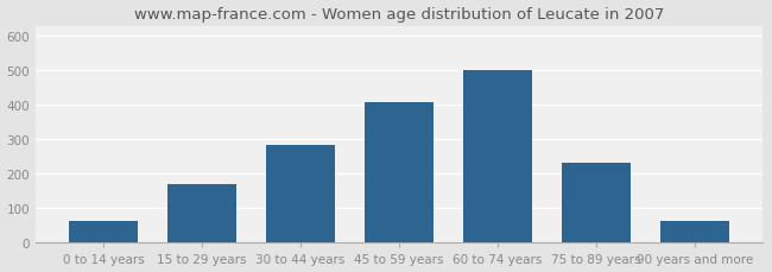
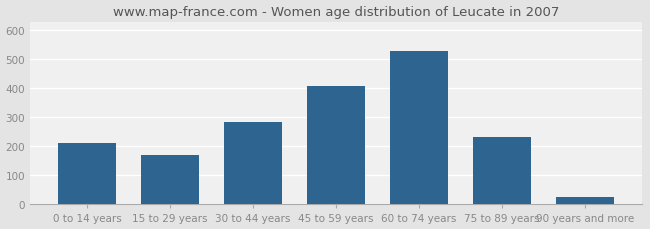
0 to 14 years: 65 -> 212
60 to 74 years: 500 -> 528
90 years and more: 65 -> 27
